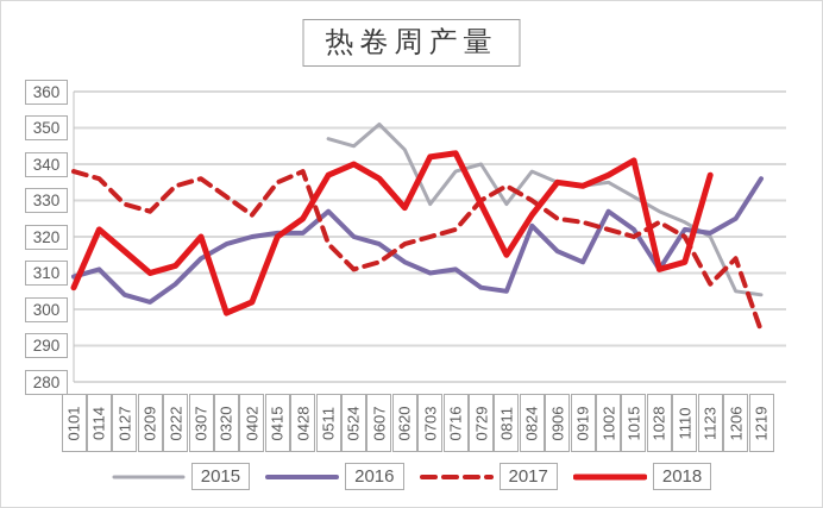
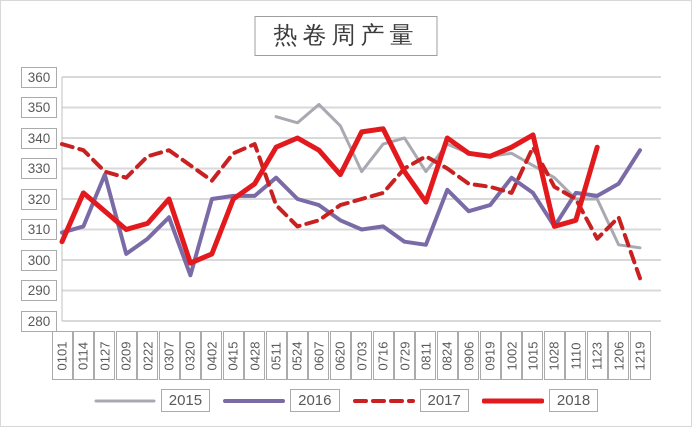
2016/0127: 304 -> 328
2016/0320: 318 -> 295
2018/0811: 315 -> 319
2018/0824: 326 -> 340
2016/0919: 313 -> 318
2017/1015: 320 -> 337
2015/1110: 324 -> 320
